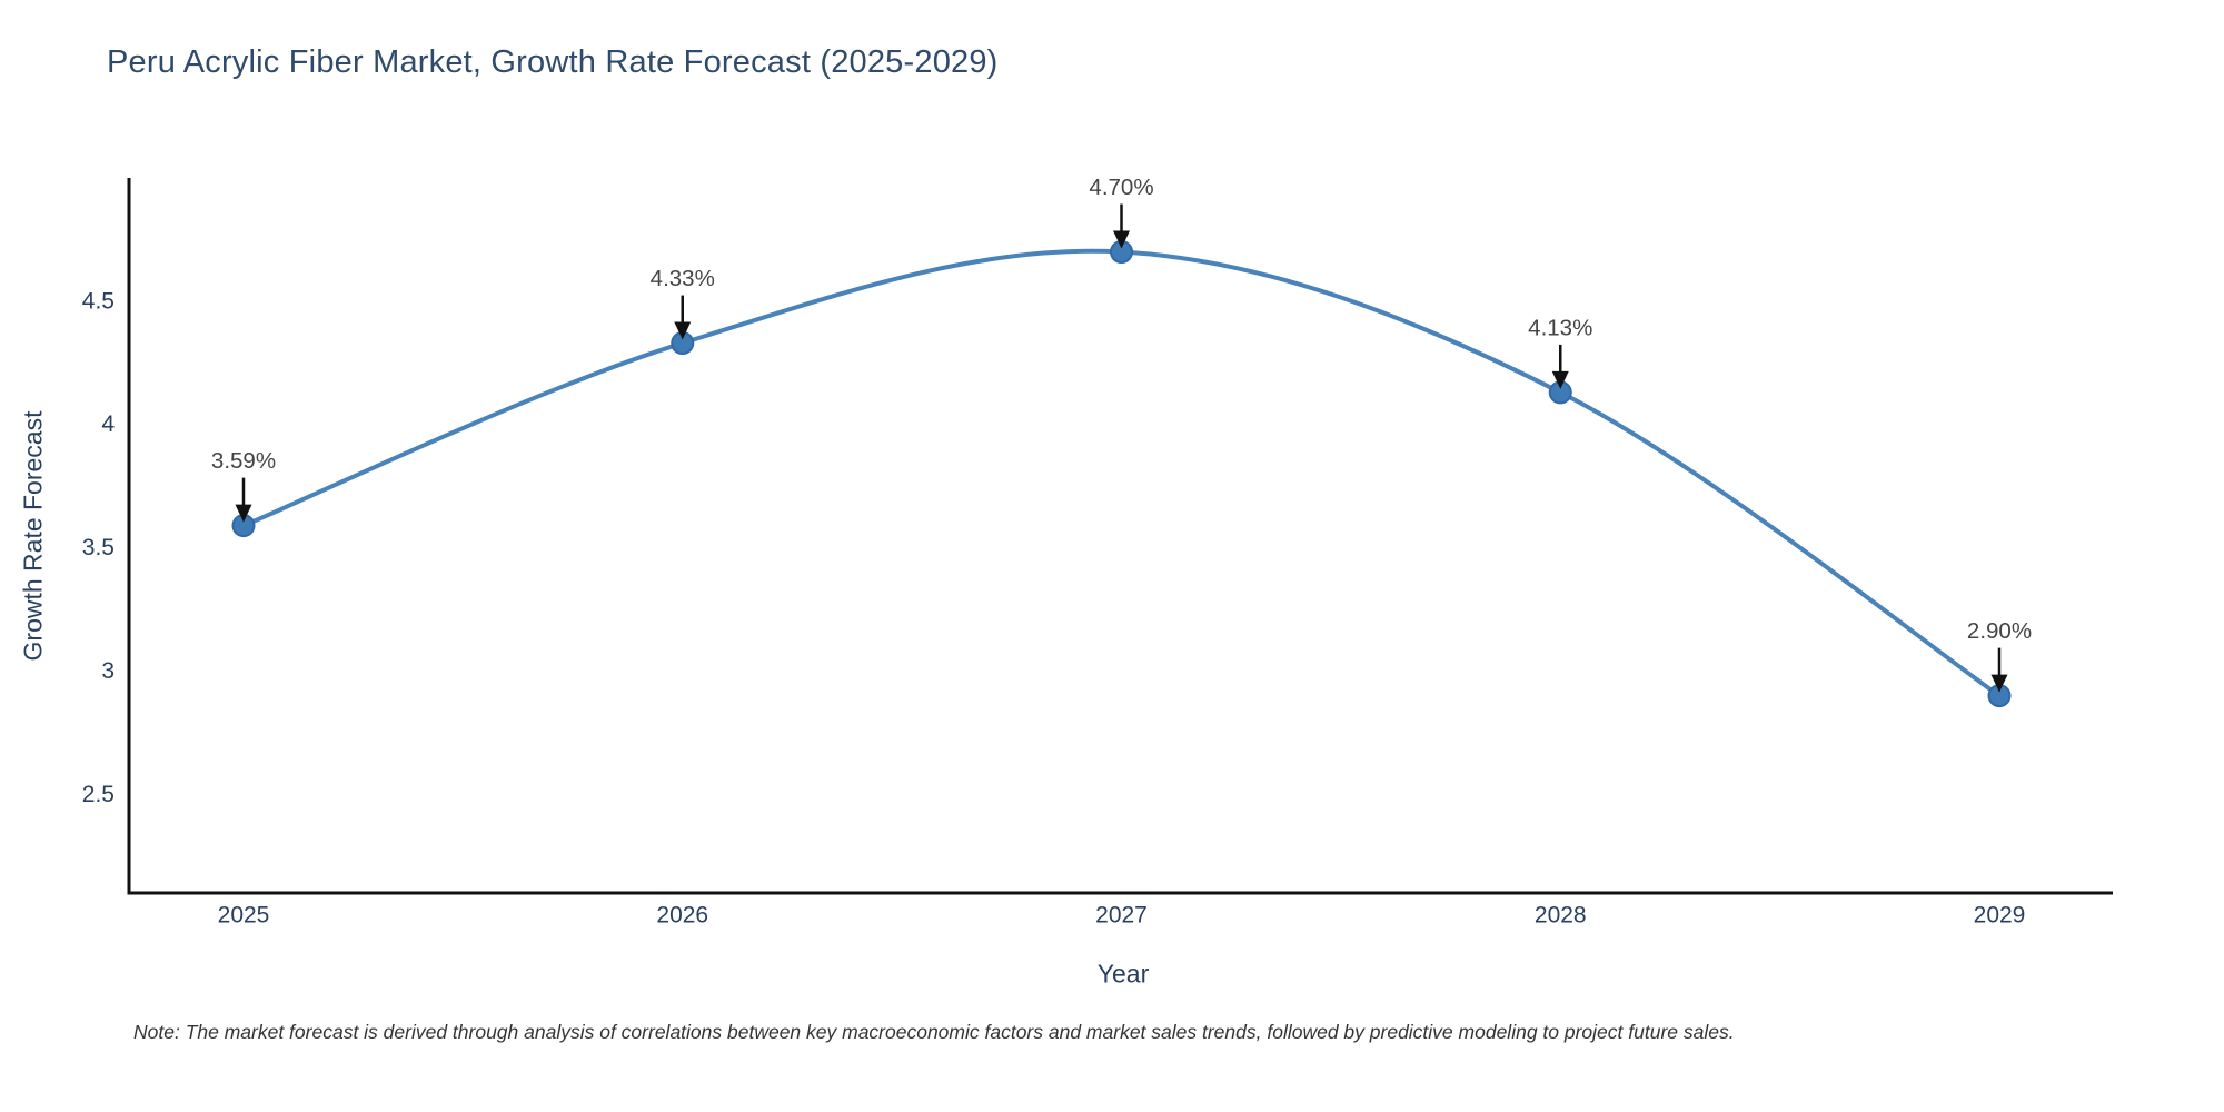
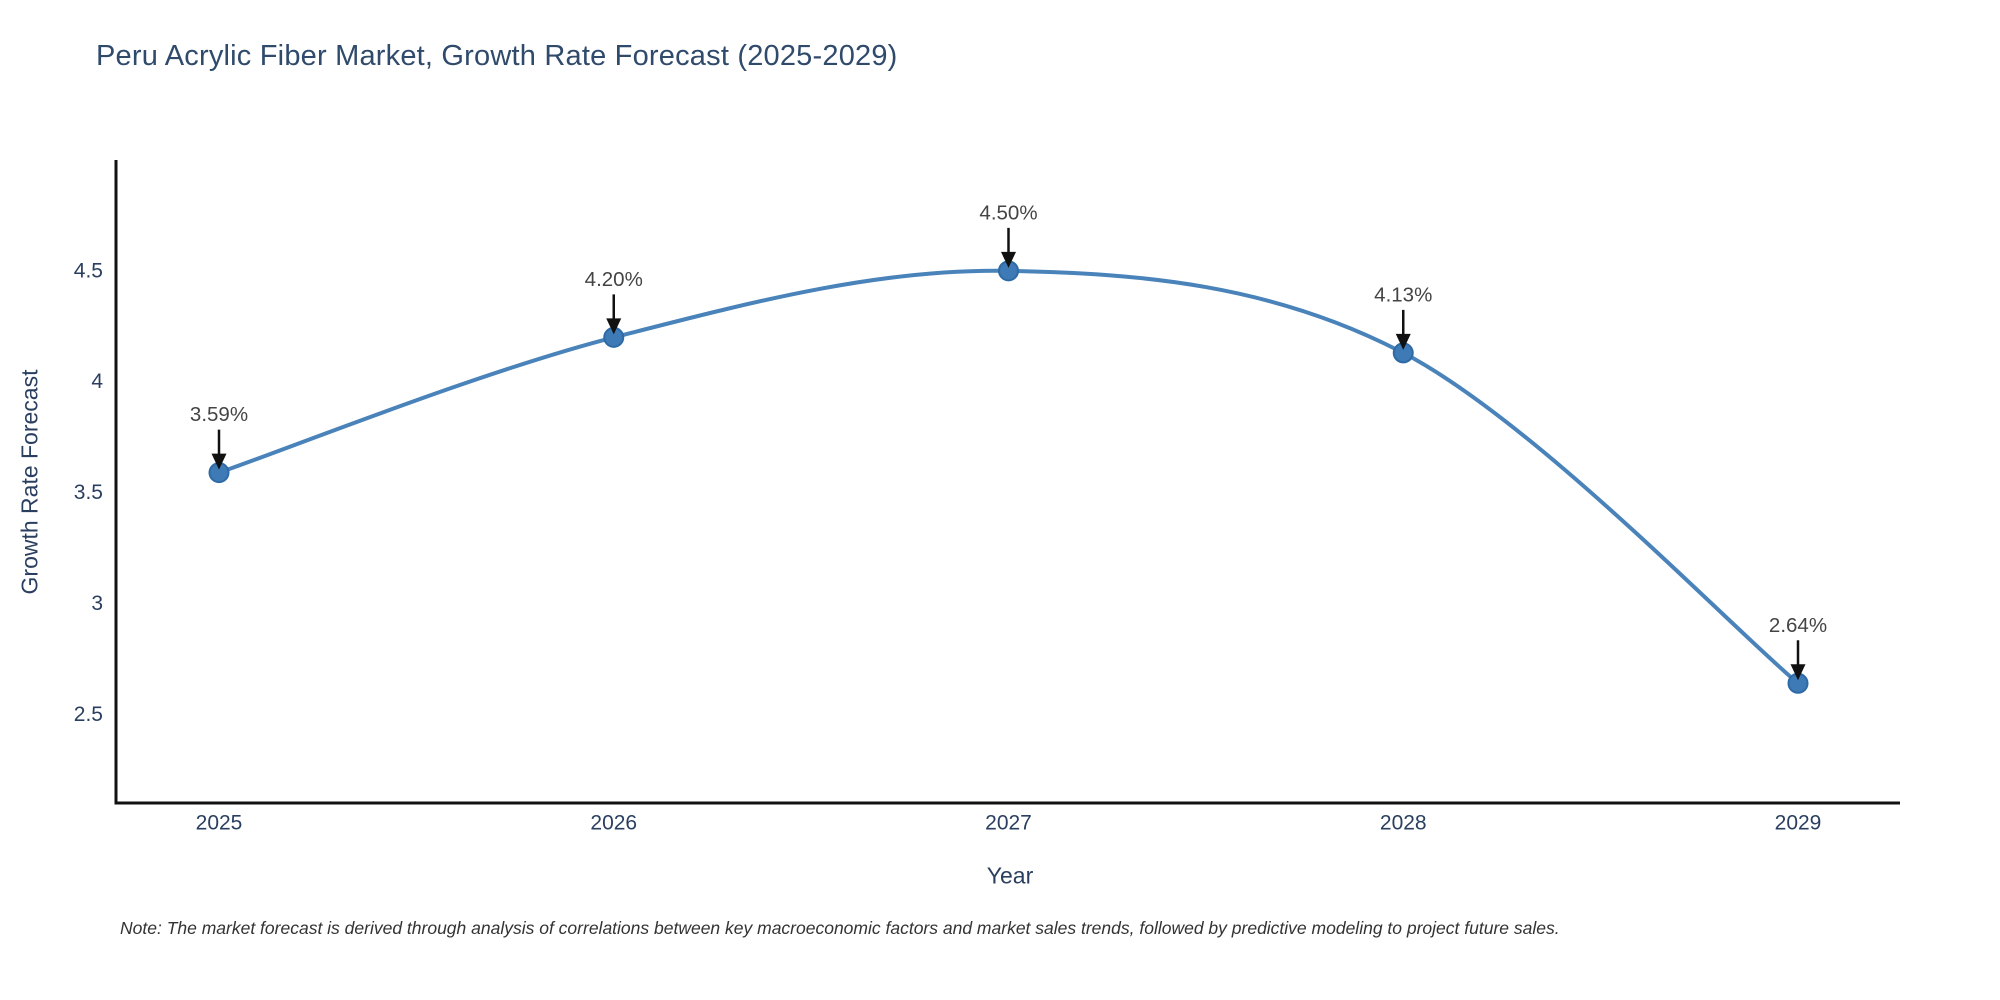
2026: 4.33% -> 4.20%
2027: 4.70% -> 4.50%
2029: 2.90% -> 2.64%
